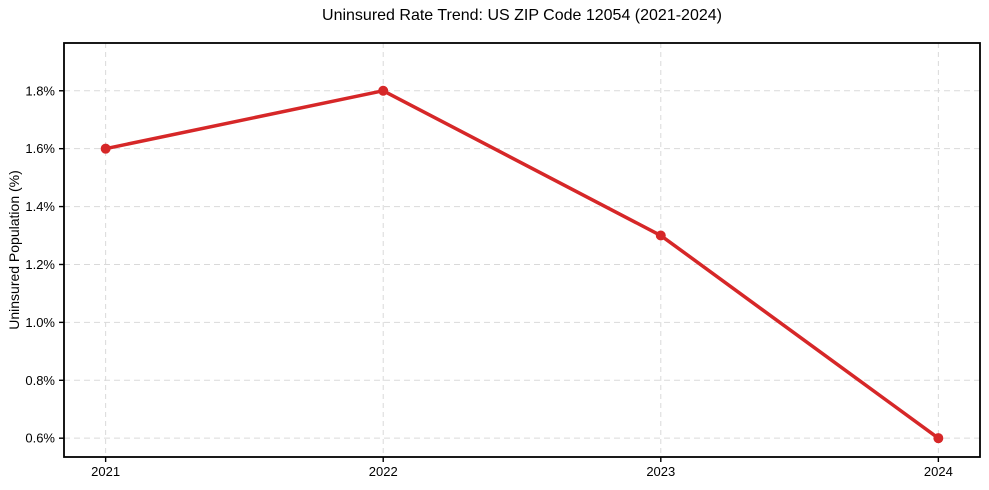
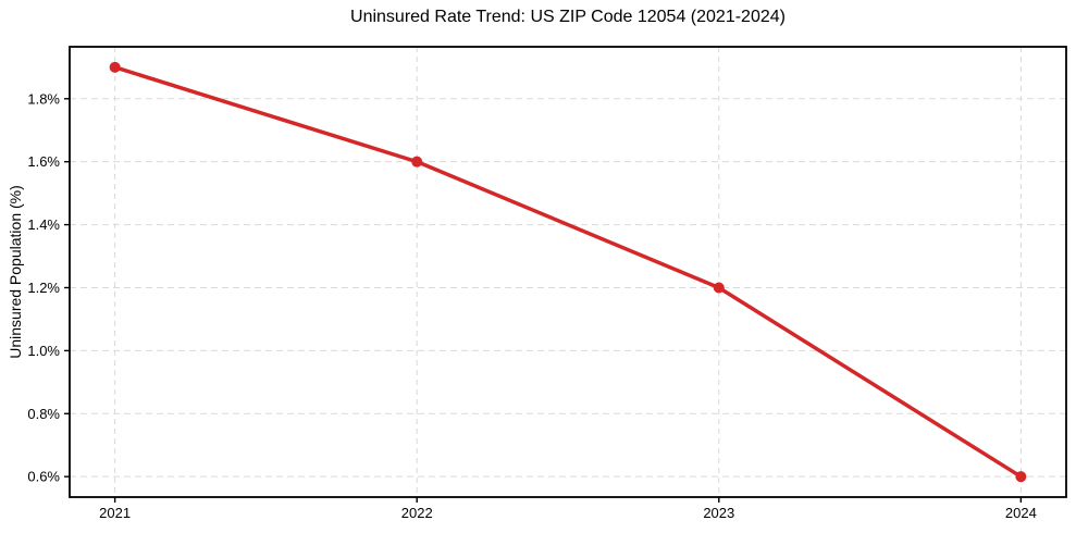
2021: 1.6% -> 1.9%
2022: 1.8% -> 1.6%
2023: 1.3% -> 1.2%
